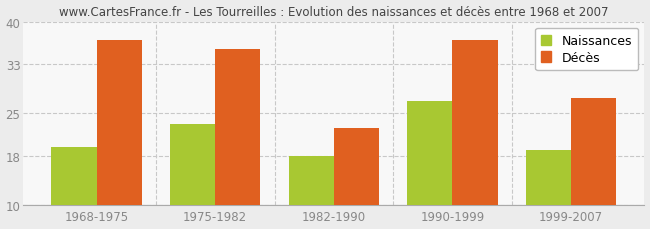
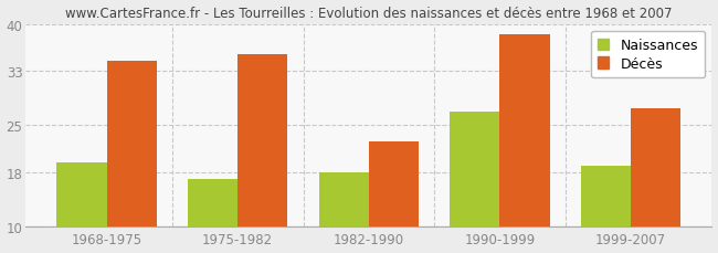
Décès/1968-1975: 37.0 -> 34.5
Naissances/1975-1982: 23.2 -> 17.0
Décès/1990-1999: 37.0 -> 38.5
